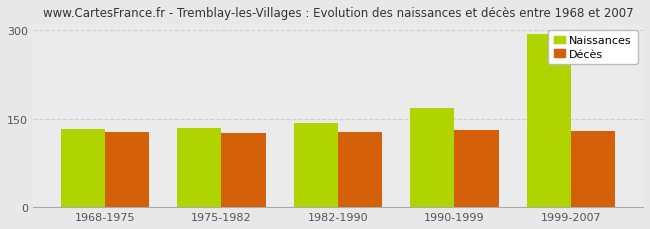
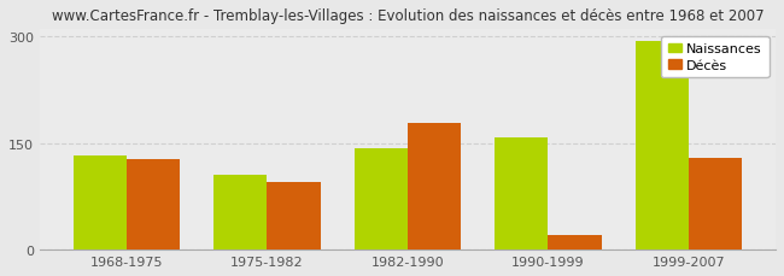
Naissances/1975-1982: 135 -> 106
Décès/1975-1982: 126 -> 96
Décès/1982-1990: 128 -> 178
Naissances/1990-1999: 168 -> 158
Décès/1990-1999: 130 -> 20
